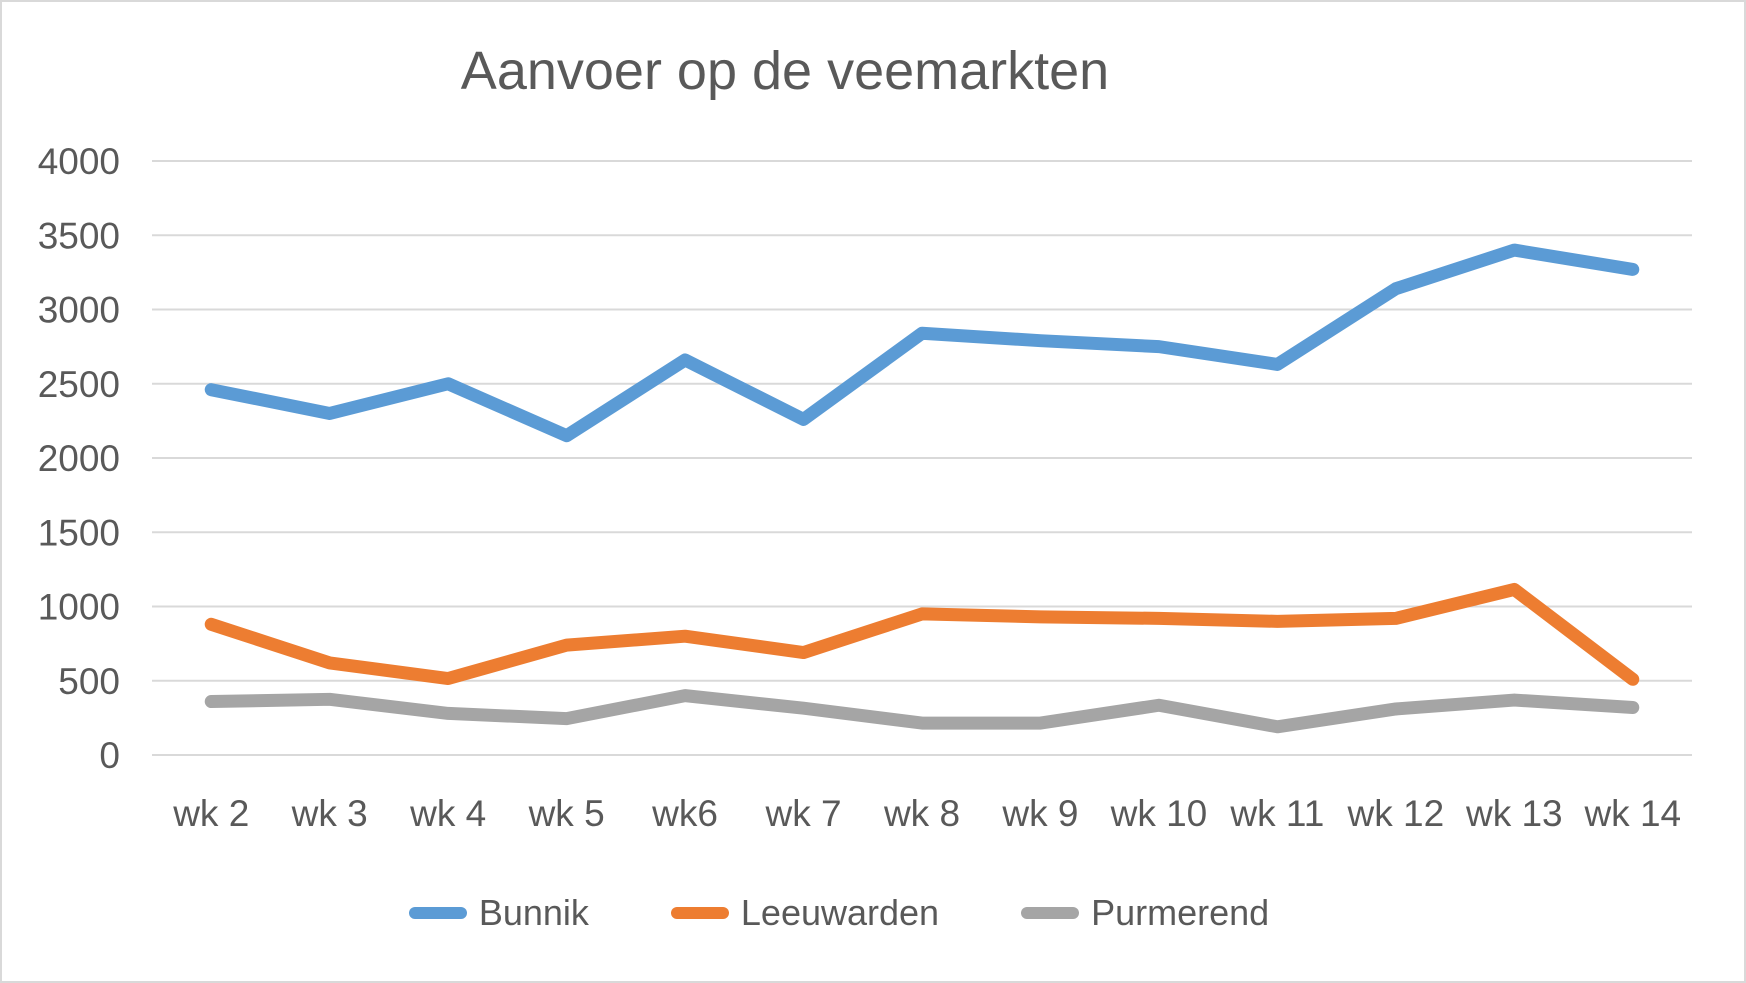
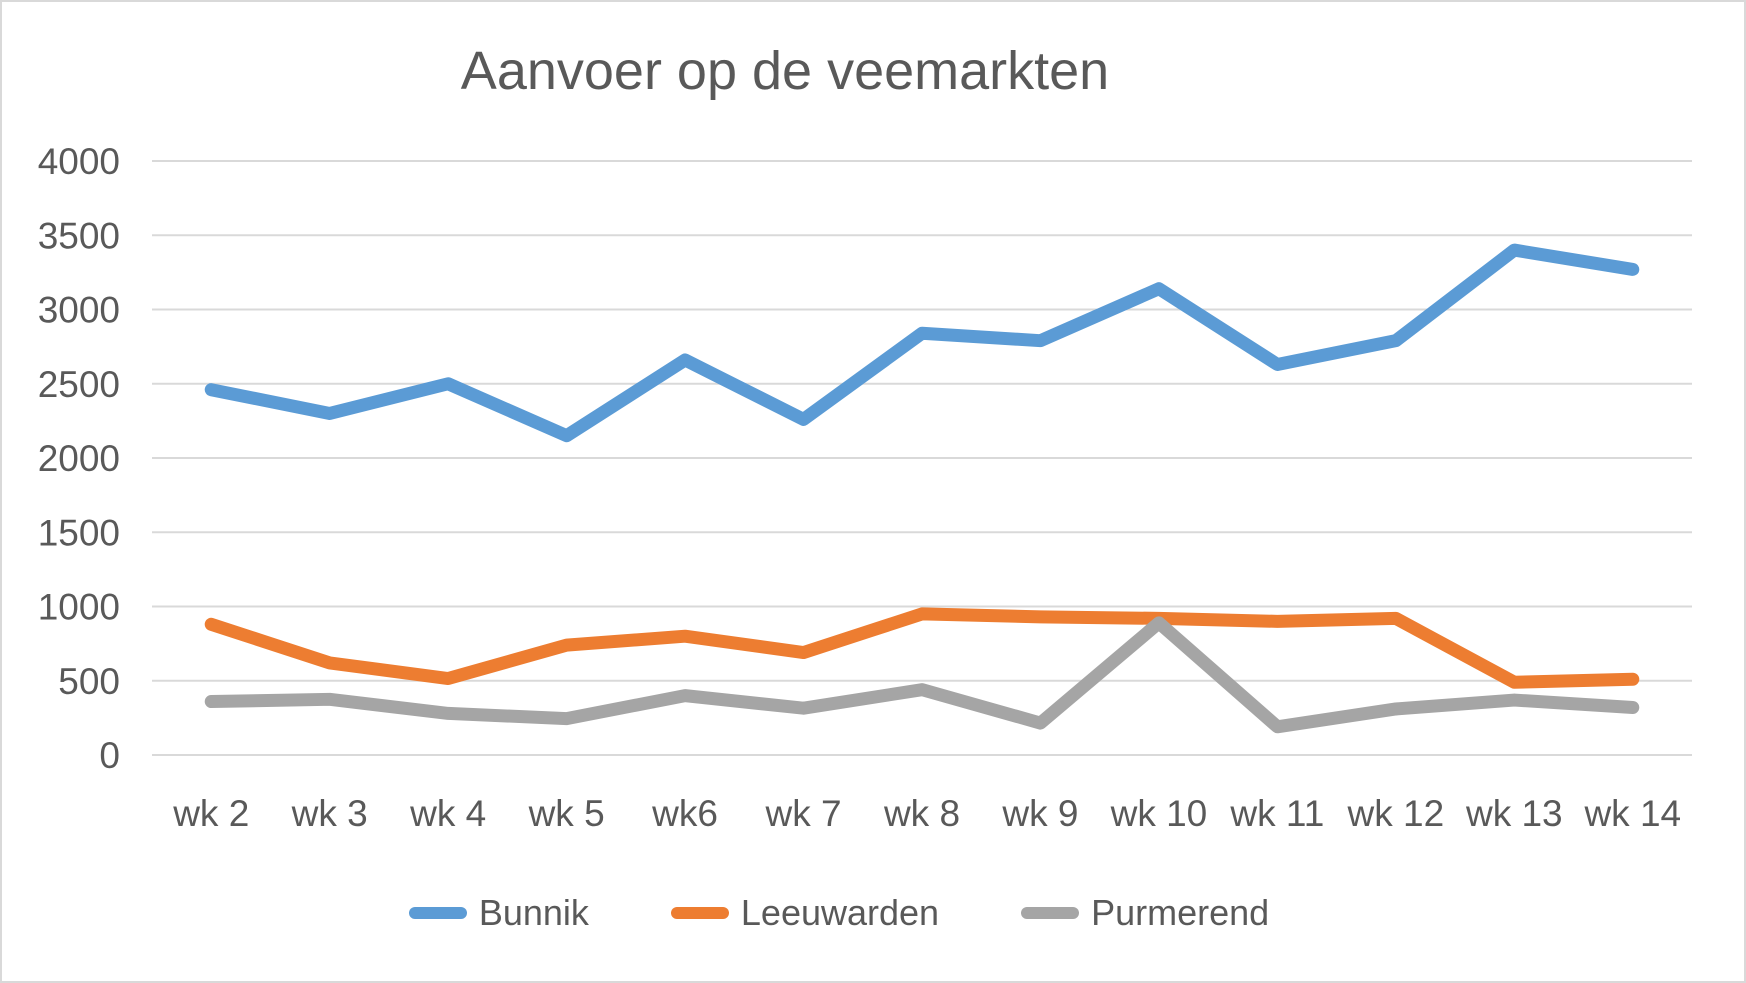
Purmerend/wk 8: 220 -> 440
Bunnik/wk 10: 2750 -> 3140
Purmerend/wk 10: 340 -> 890
Bunnik/wk 12: 3140 -> 2790
Leeuwarden/wk 13: 1120 -> 490
